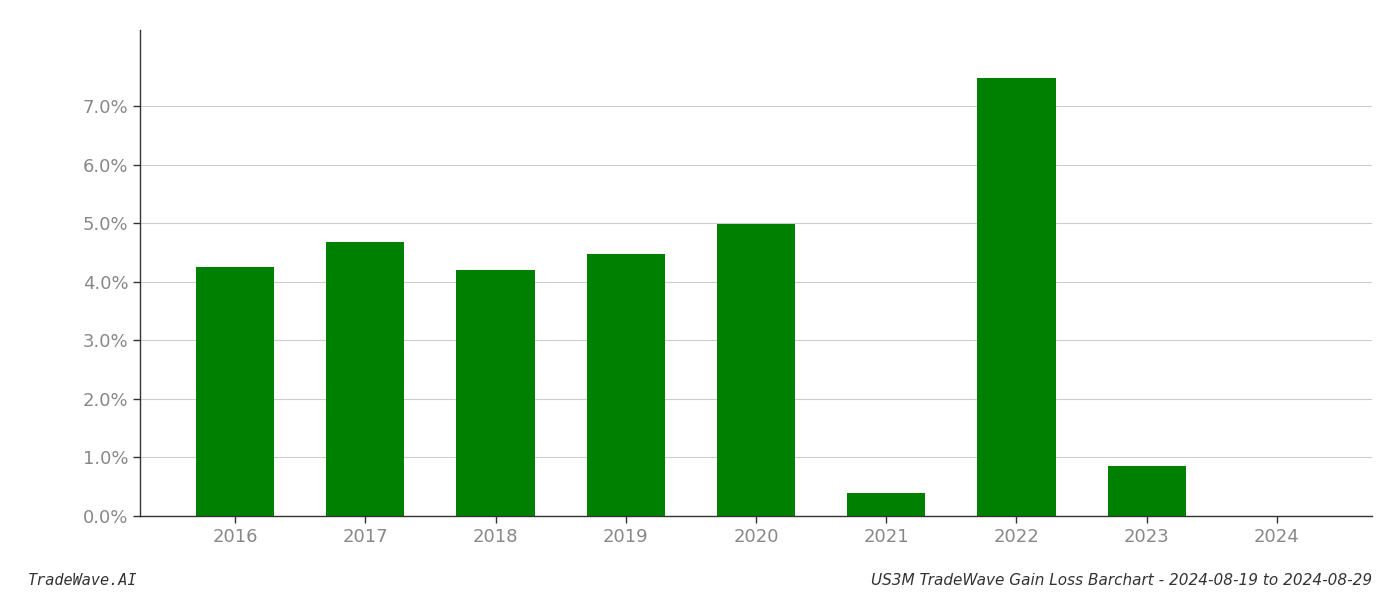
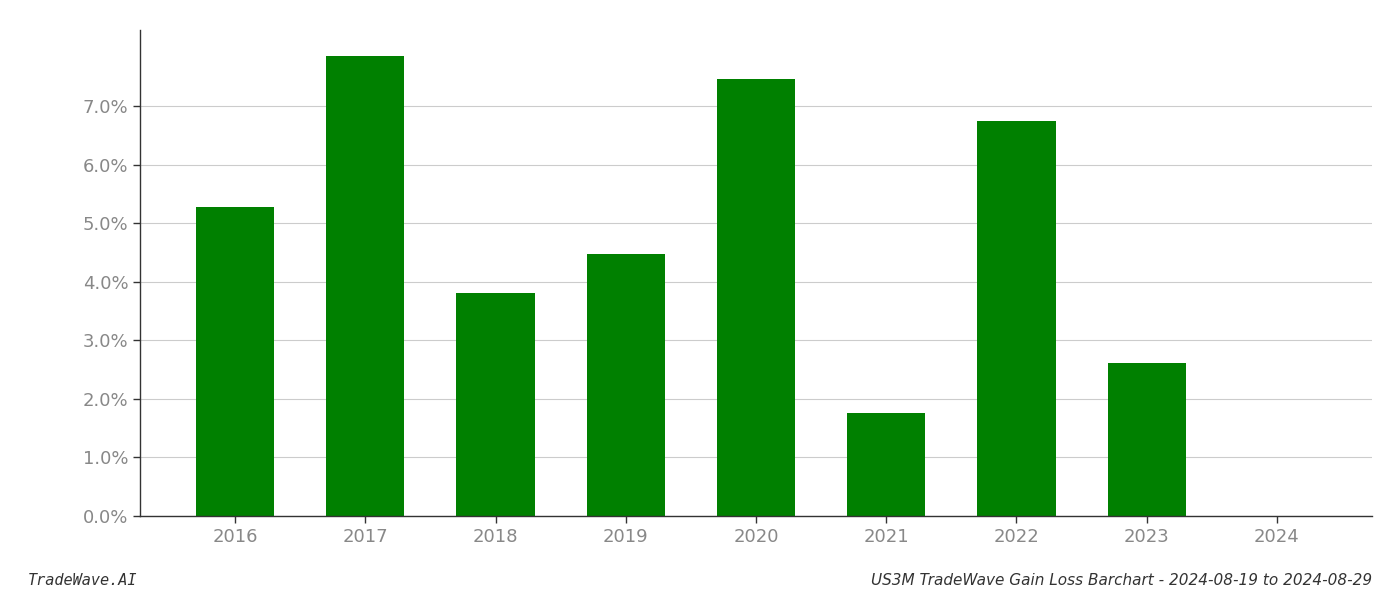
2016: 4.25% -> 5.28%
2017: 4.68% -> 7.86%
2018: 4.20% -> 3.80%
2020: 4.98% -> 7.46%
2021: 0.40% -> 1.76%
2022: 7.48% -> 6.74%
2023: 0.85% -> 2.62%
